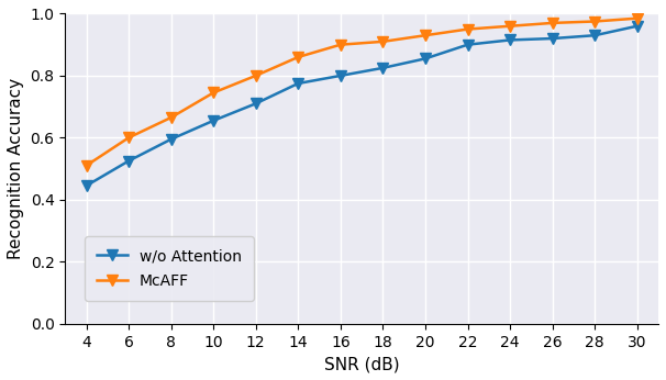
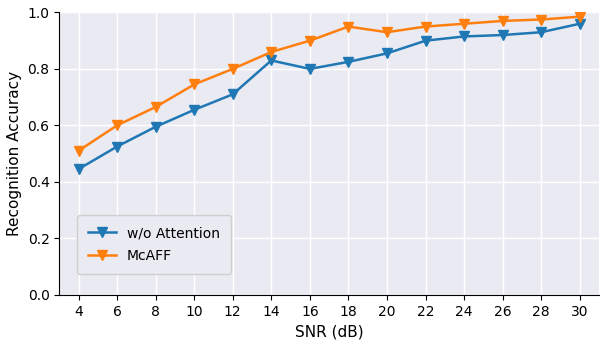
w/o Attention/14: 0.775 -> 0.830
McAFF/18: 0.910 -> 0.950
